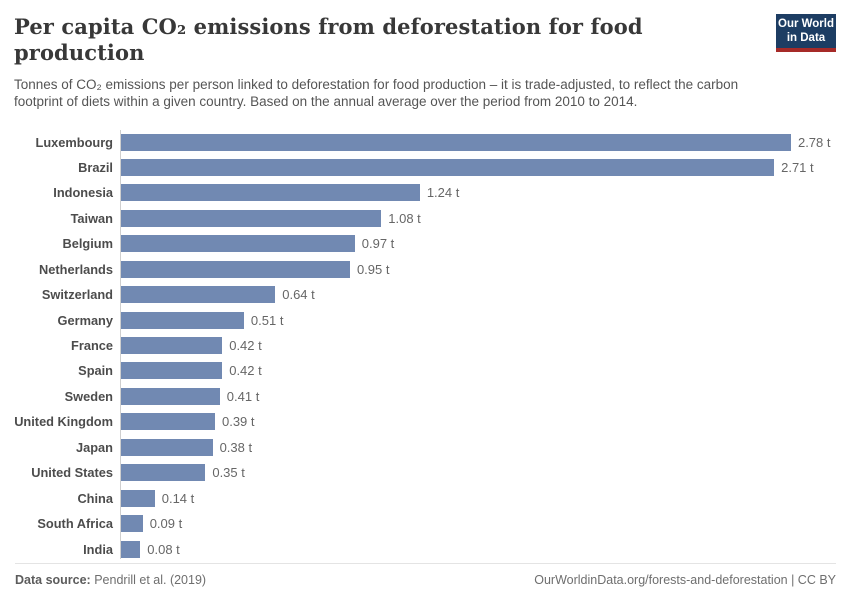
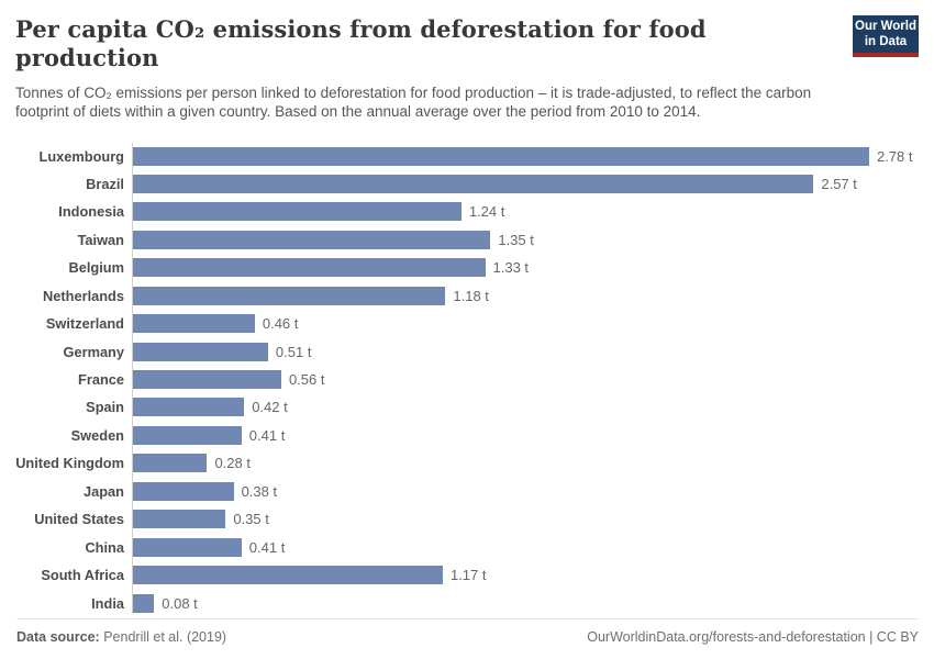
Brazil: 2.71 -> 2.57
Taiwan: 1.08 -> 1.35
Belgium: 0.97 -> 1.33
Netherlands: 0.95 -> 1.18
Switzerland: 0.64 -> 0.46
France: 0.42 -> 0.56
United Kingdom: 0.39 -> 0.28
China: 0.14 -> 0.41
South Africa: 0.09 -> 1.17
